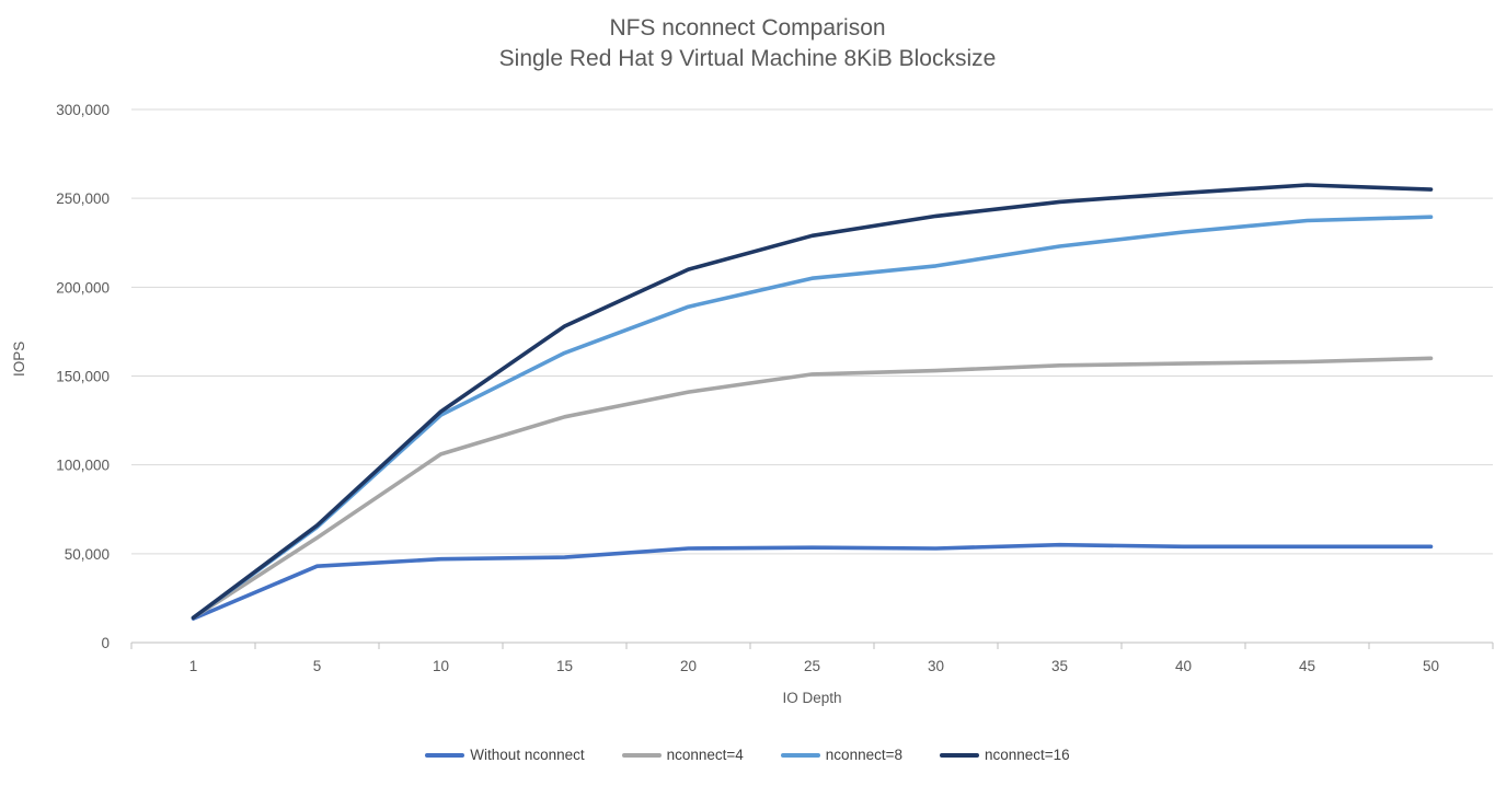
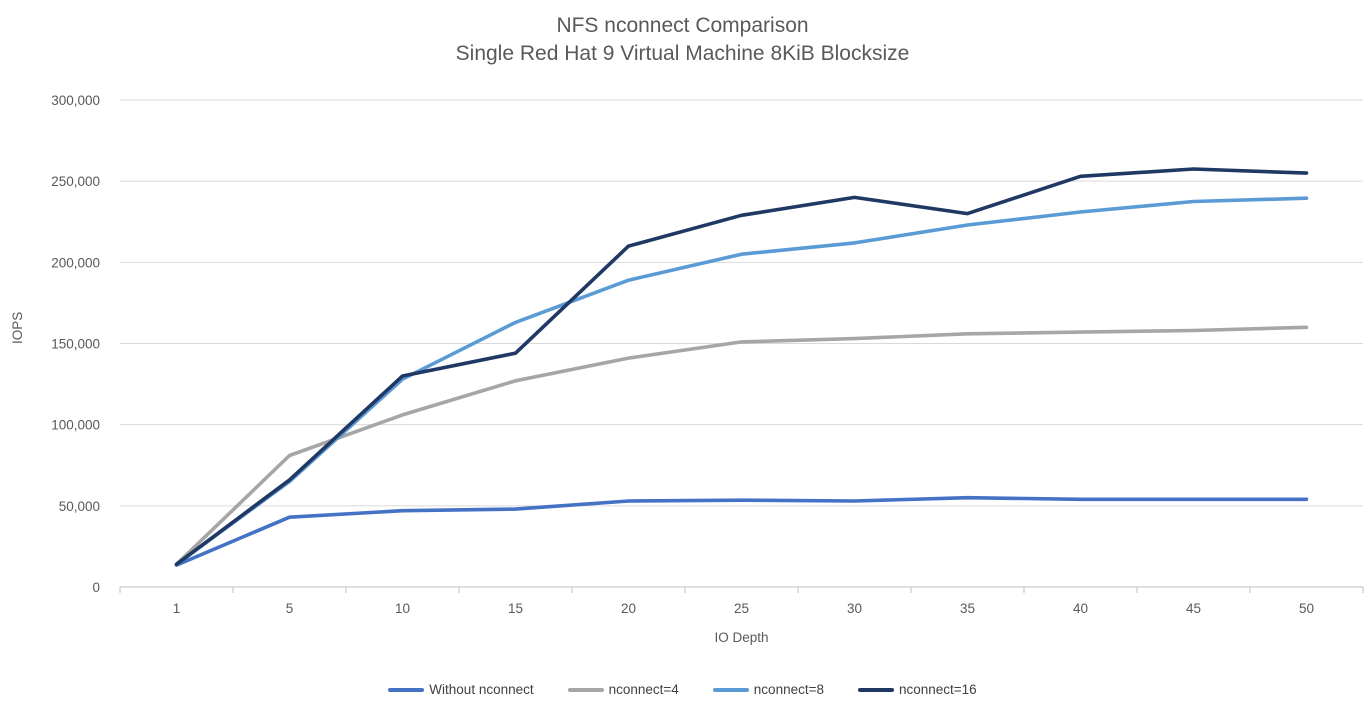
nconnect=4/5: 59000 -> 81000
nconnect=16/15: 178000 -> 144000
nconnect=16/35: 248000 -> 230000
